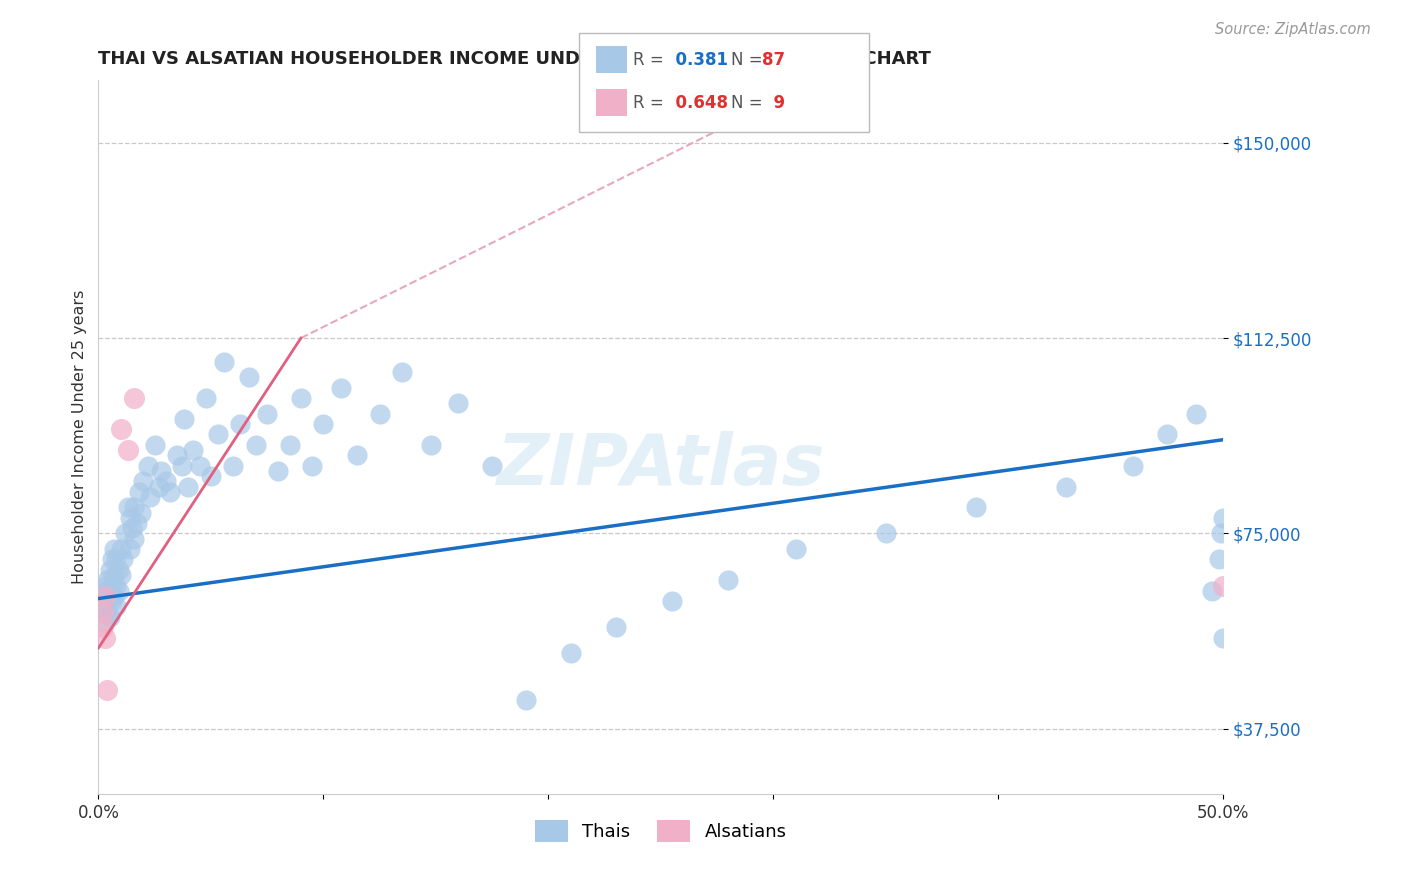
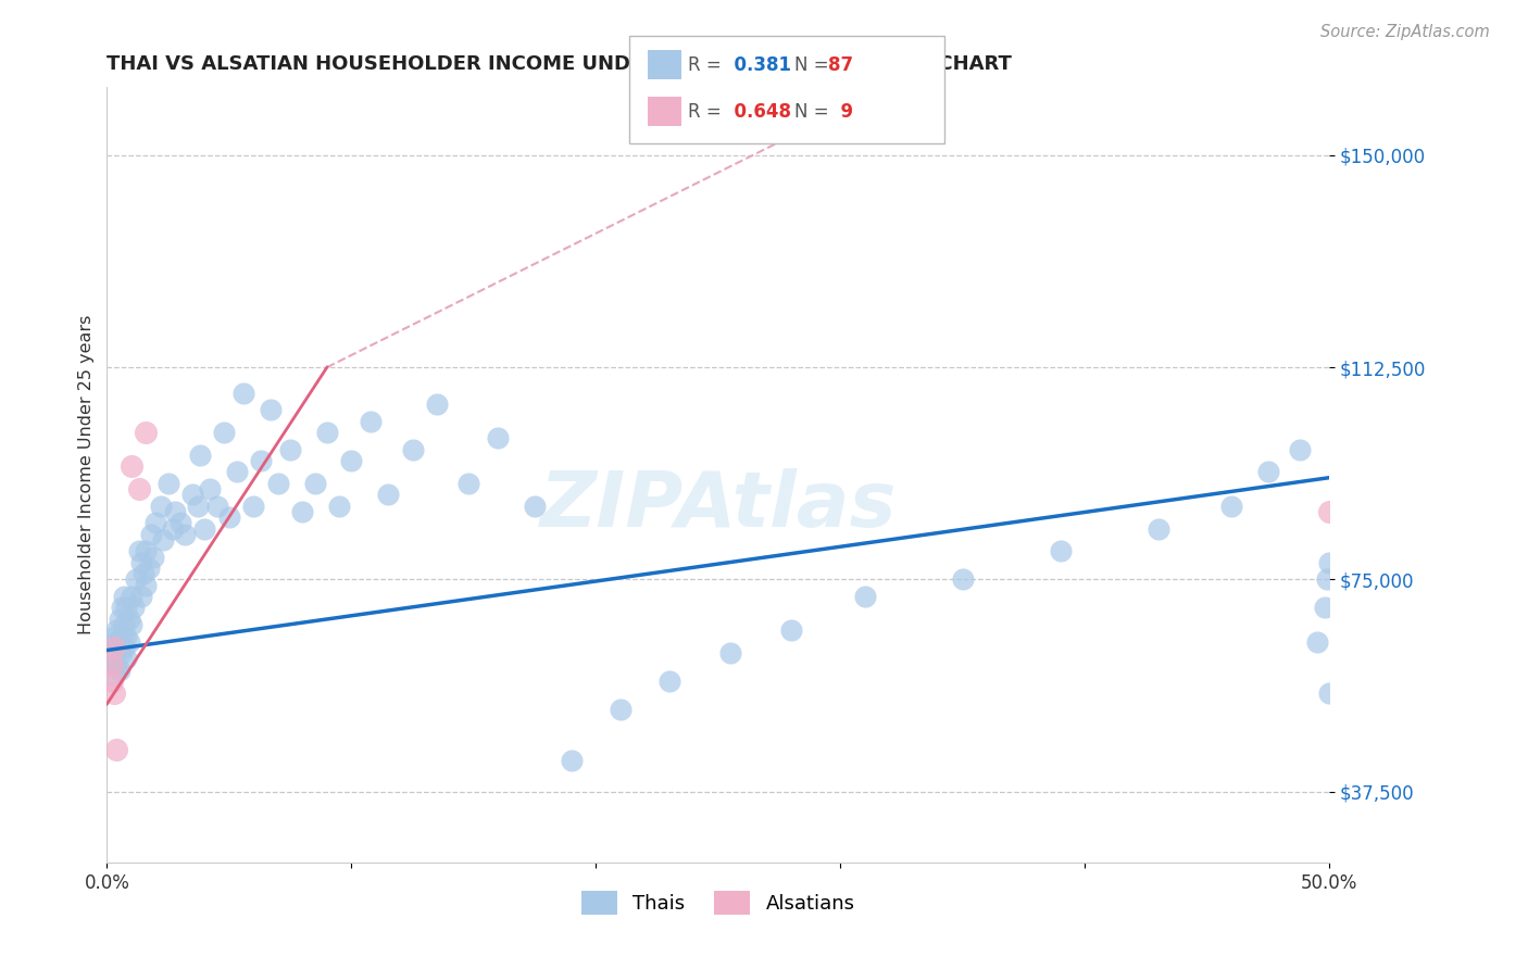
Alsatians/50.0%: $65,000 -> $87,000
